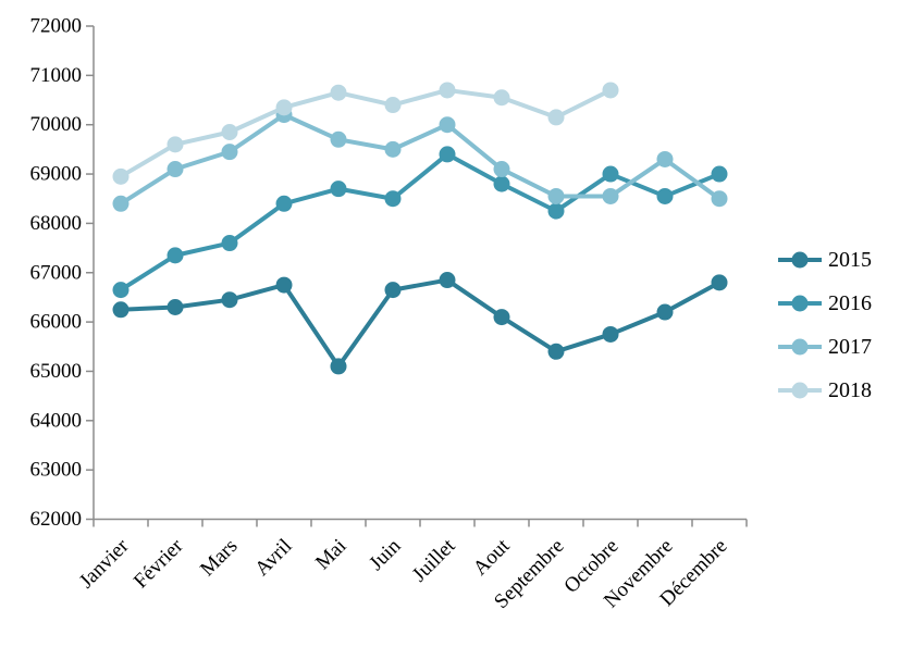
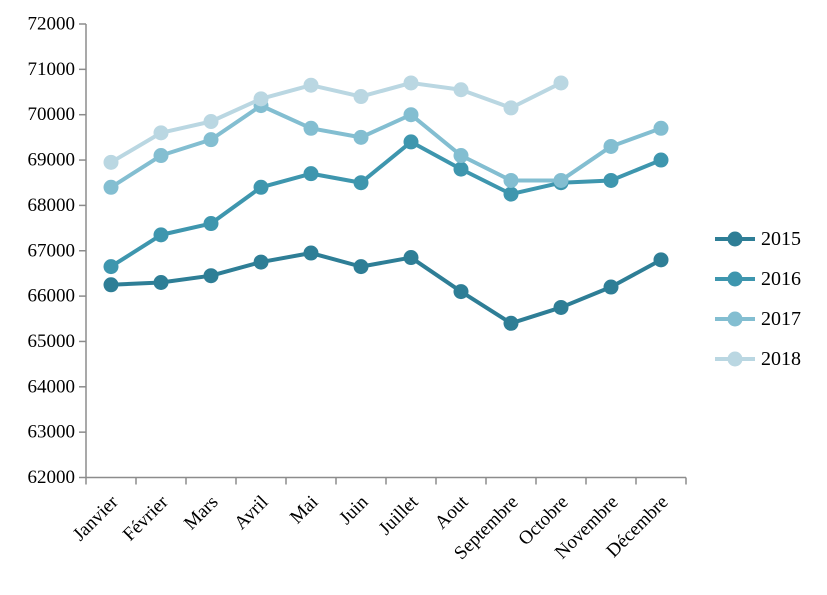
2015/Mai: 65100 -> 67000
2016/Octobre: 69000 -> 68500
2017/Décembre: 68500 -> 69700
